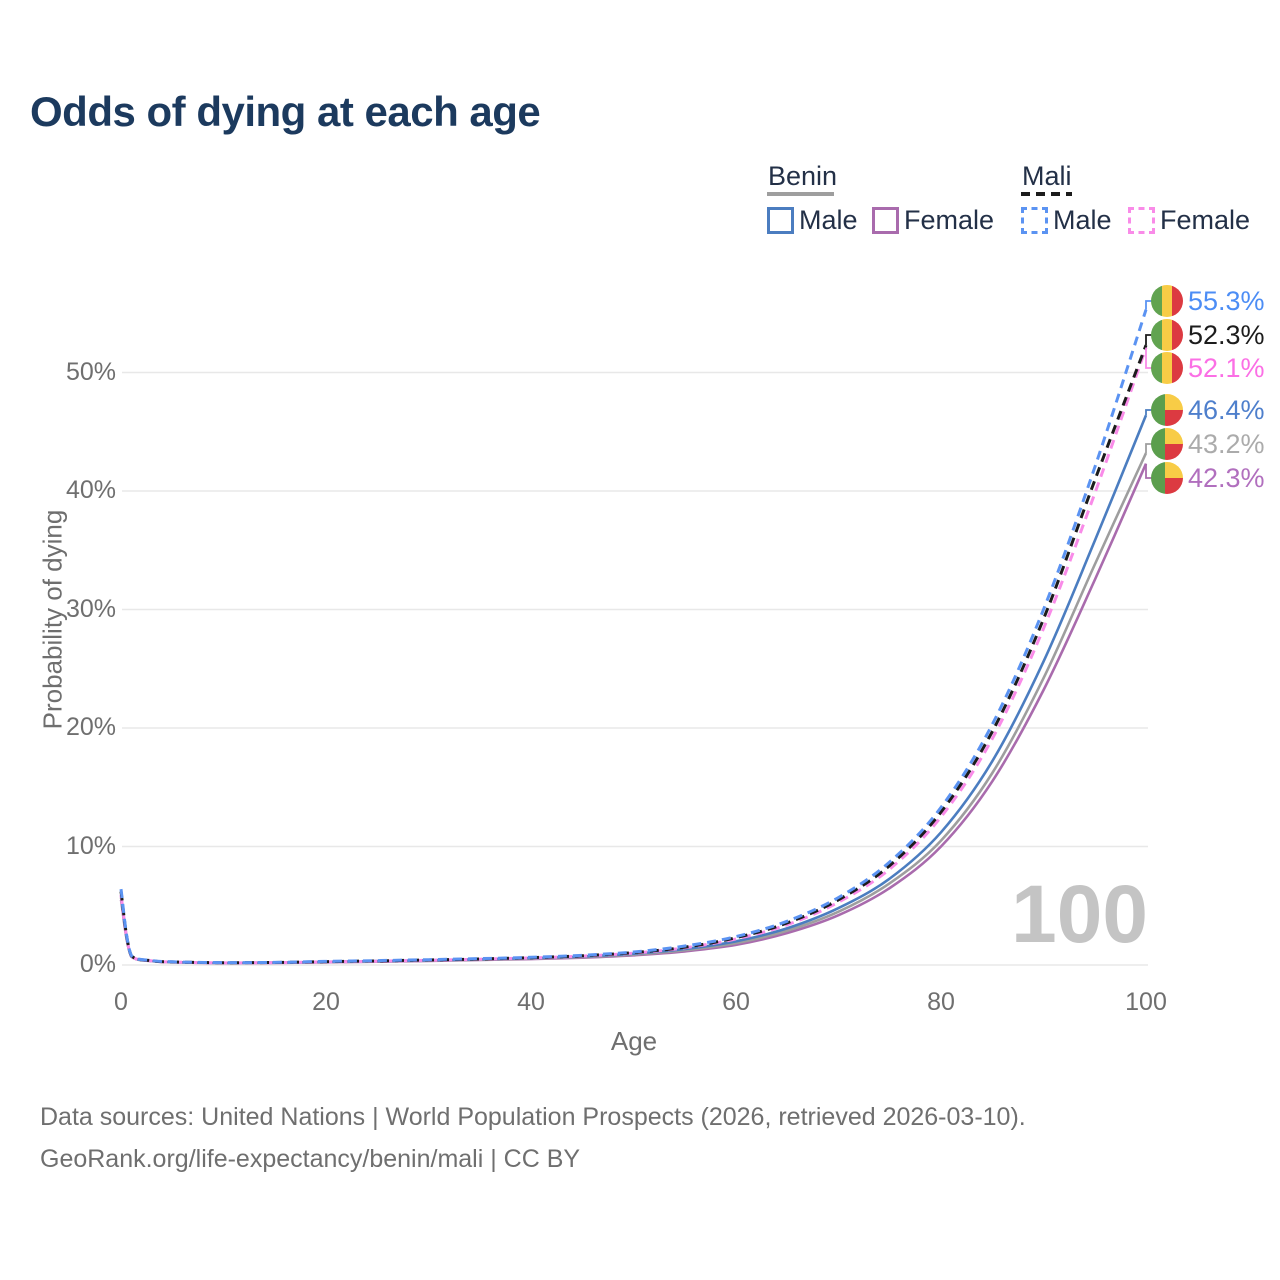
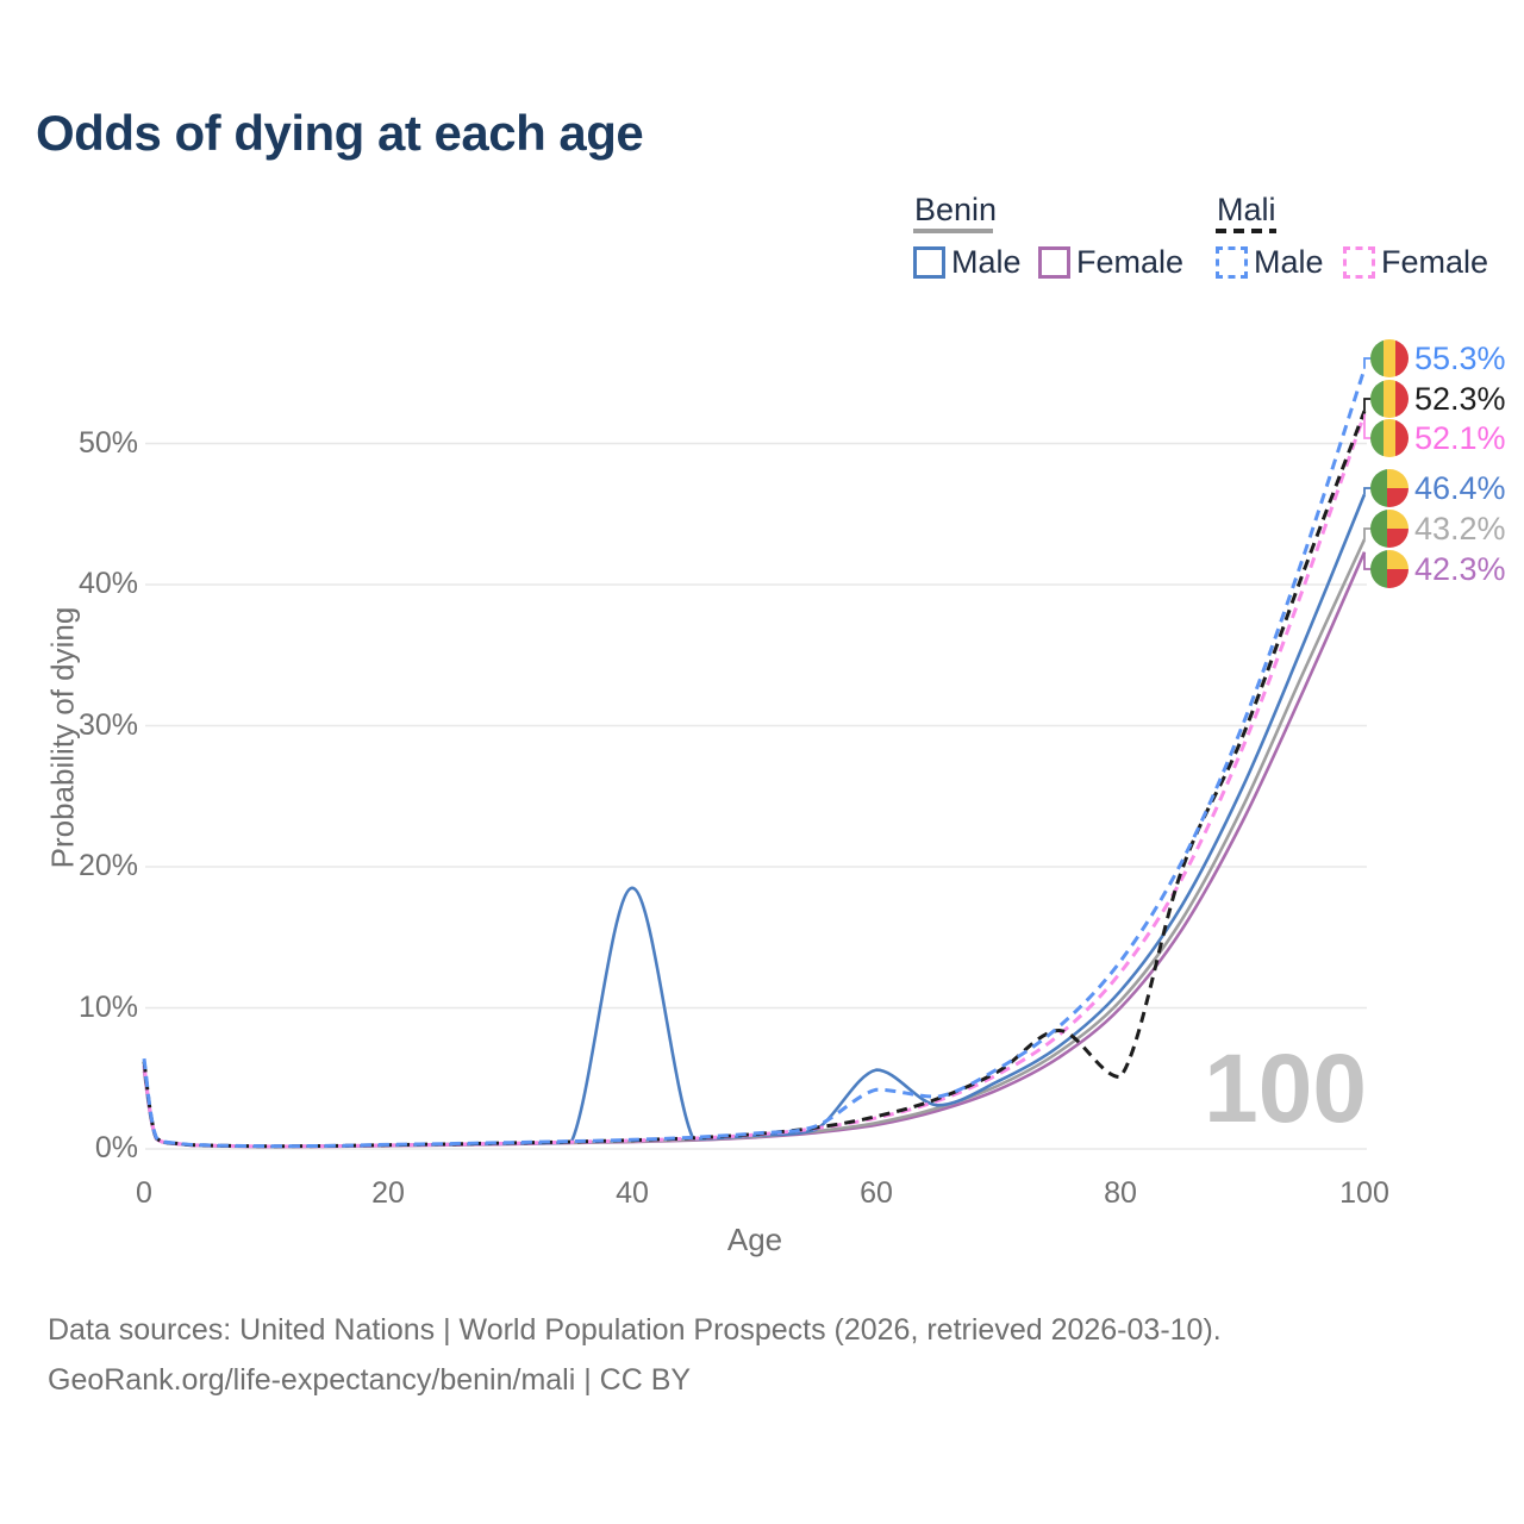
Benin Male/40: 0.6% -> 18.5%
Benin Male/60: 2.0% -> 5.6%
Mali Male/60: 2.4% -> 4.2%
Mali/80: 12.9% -> 5.1%
